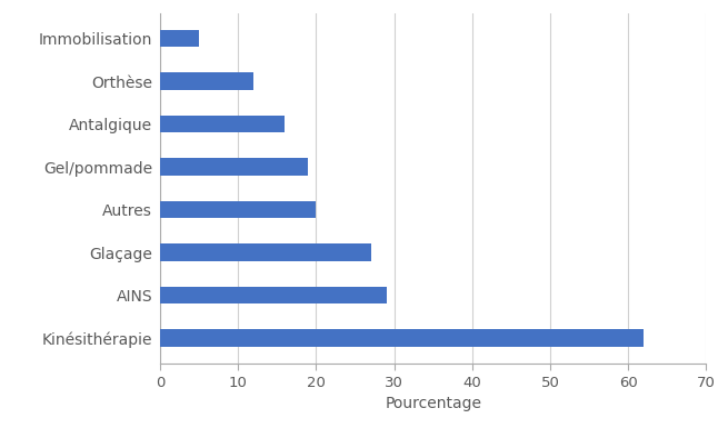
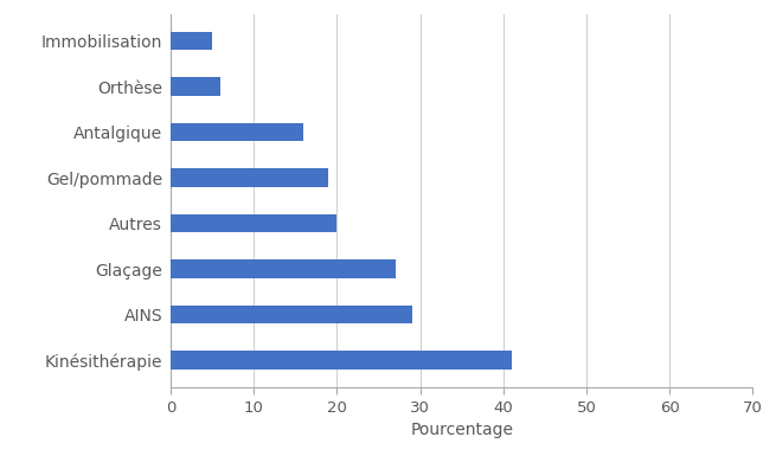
Orthèse: 12 -> 6
Kinésithérapie: 62 -> 41
